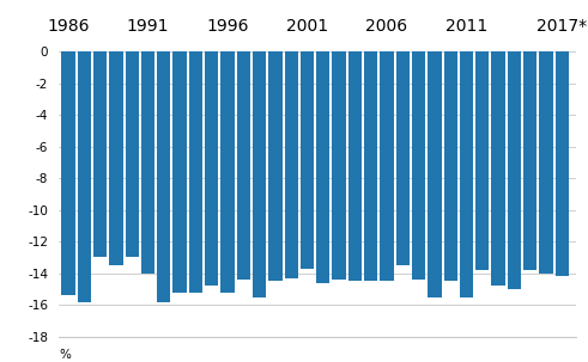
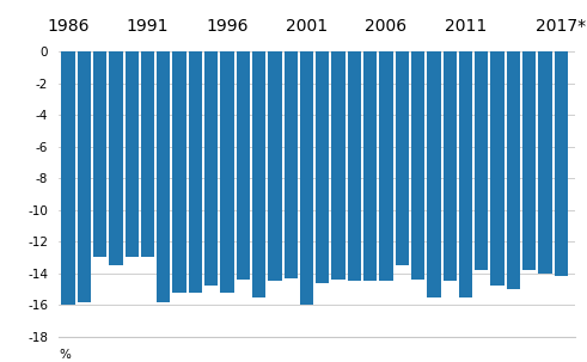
1986: -15.4 -> -16.0
1991: -14.0 -> -13.0
2001: -13.7 -> -16.0
